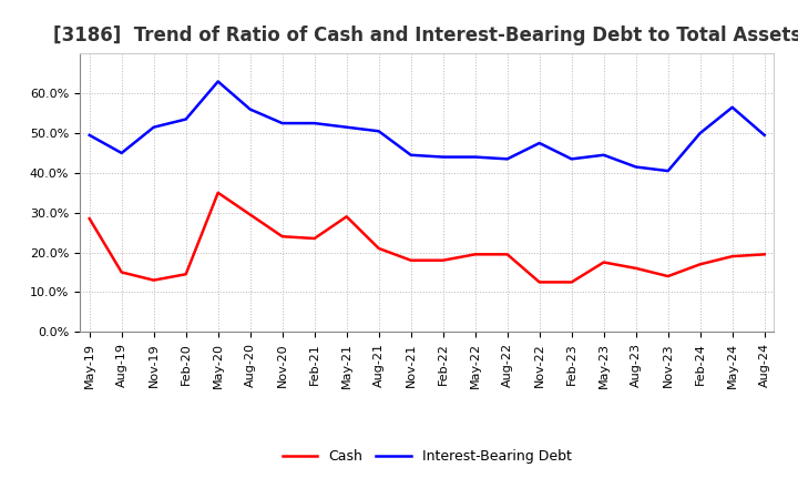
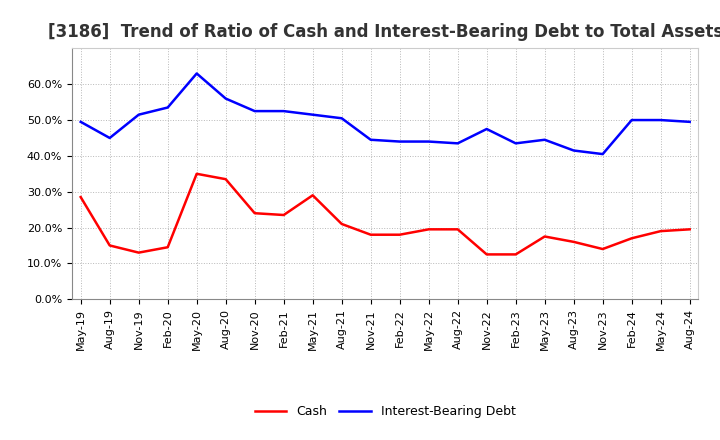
Cash/Aug-20: 29.5% -> 33.5%
Interest-Bearing Debt/May-24: 56.5% -> 50.0%
